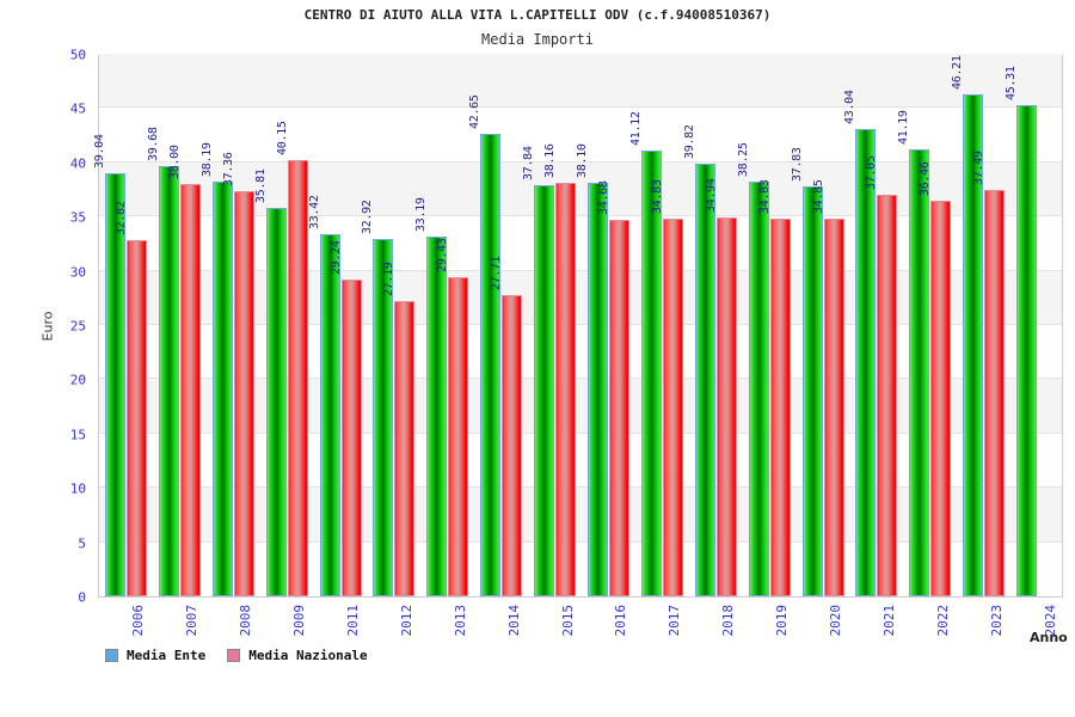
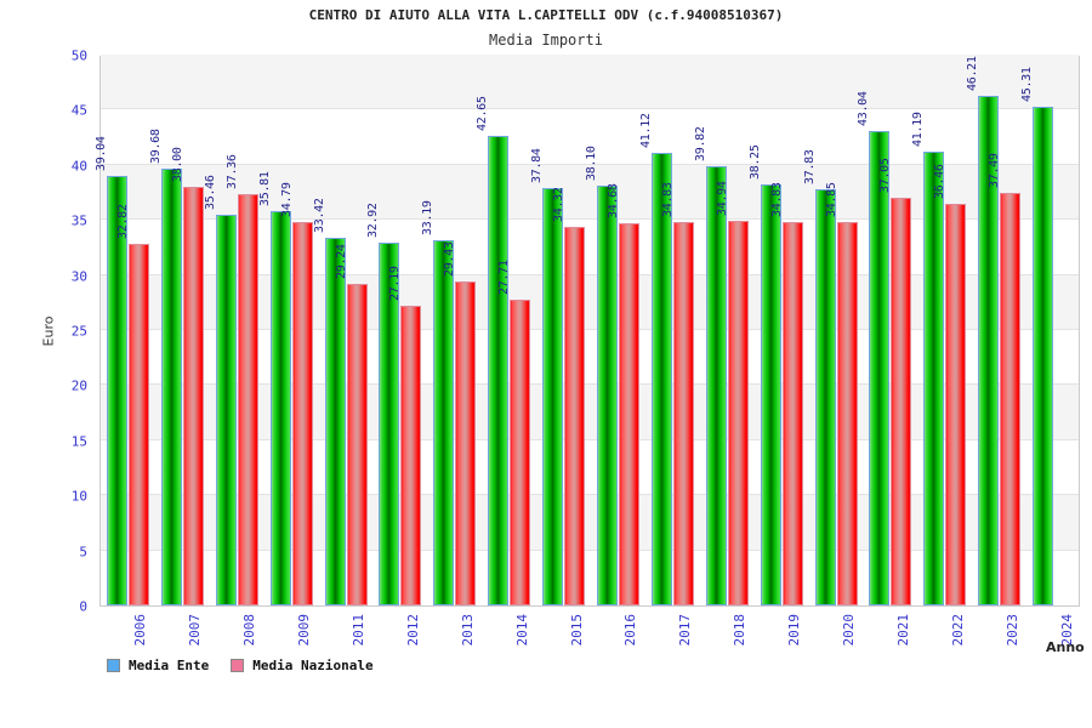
Media Ente/2008: 38.19 -> 35.46
Media Nazionale/2009: 40.15 -> 34.79
Media Nazionale/2015: 38.16 -> 34.32
